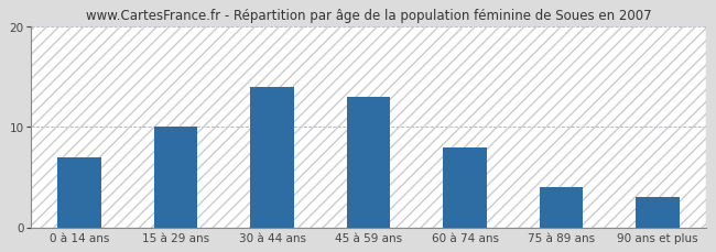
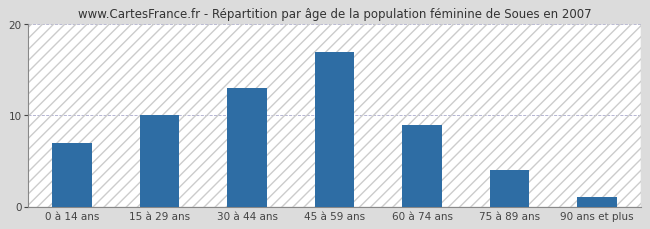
30 à 44 ans: 14 -> 13
45 à 59 ans: 13 -> 17
60 à 74 ans: 8 -> 9
90 ans et plus: 3 -> 1
